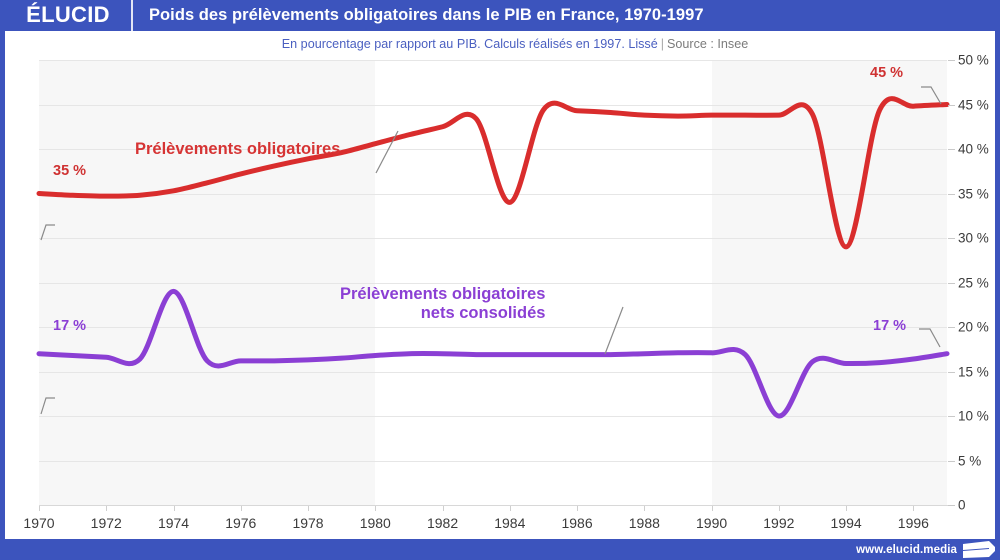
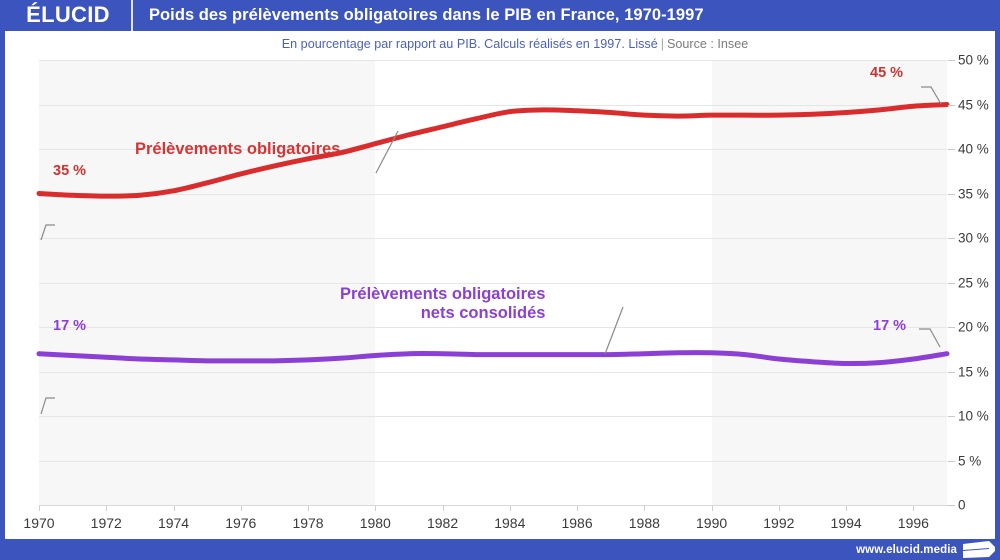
Prélèvements obligatoires nets consolidés/1974: 24% -> 16%
Prélèvements obligatoires/1984: 34% -> 44%
Prélèvements obligatoires nets consolidés/1992: 10% -> 16%
Prélèvements obligatoires/1994: 29% -> 44%
